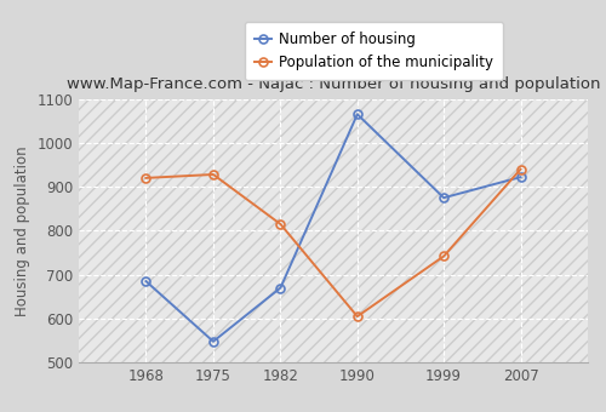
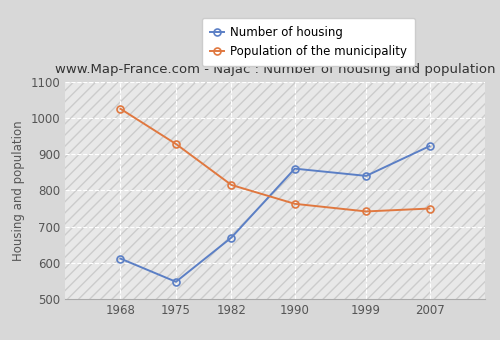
Number of housing/1968: 685 -> 612
Population of the municipality/1968: 920 -> 1025
Number of housing/1990: 1065 -> 860
Population of the municipality/1990: 605 -> 763
Number of housing/1999: 875 -> 840
Population of the municipality/2007: 940 -> 750
